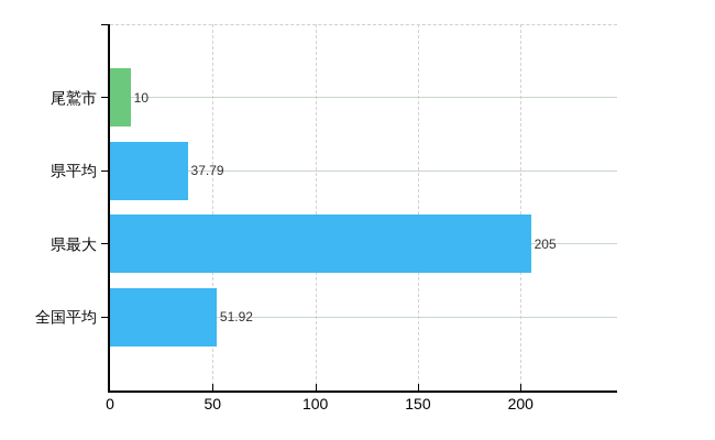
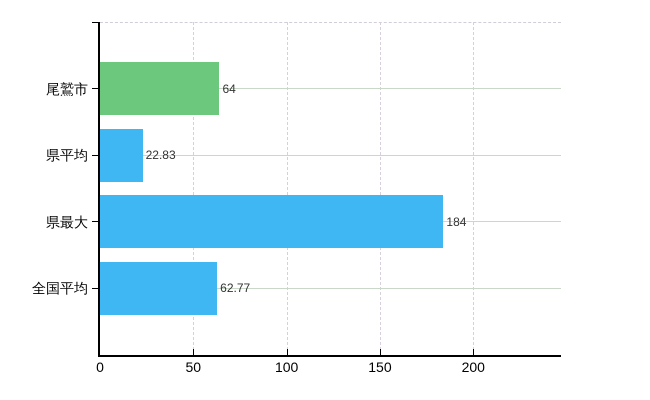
尾鷲市: 10 -> 64
県平均: 37.79 -> 22.83
県最大: 205 -> 184
全国平均: 51.92 -> 62.77
